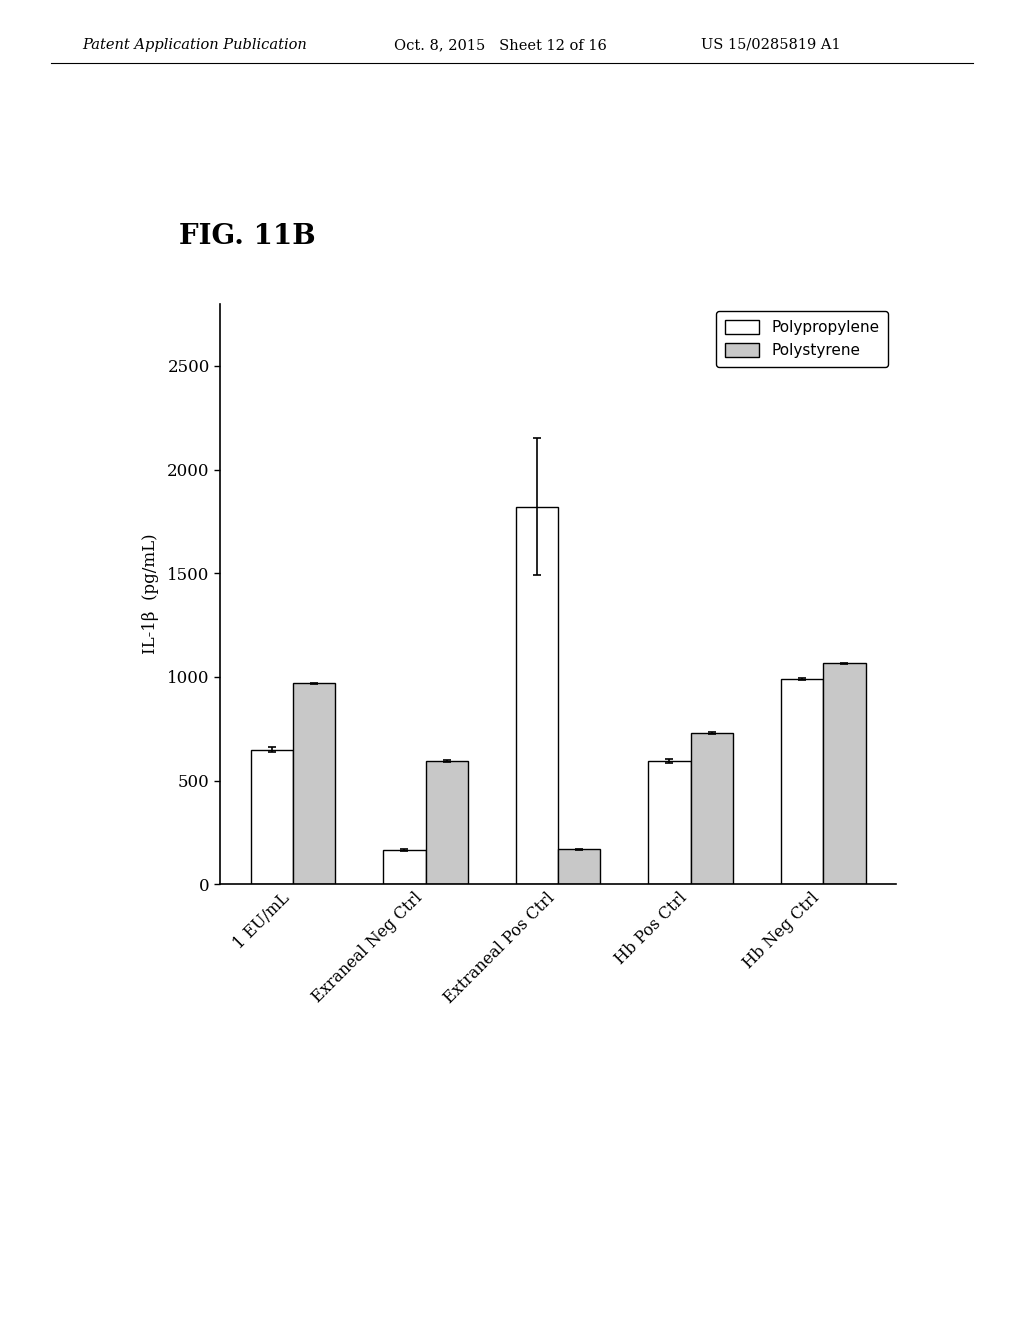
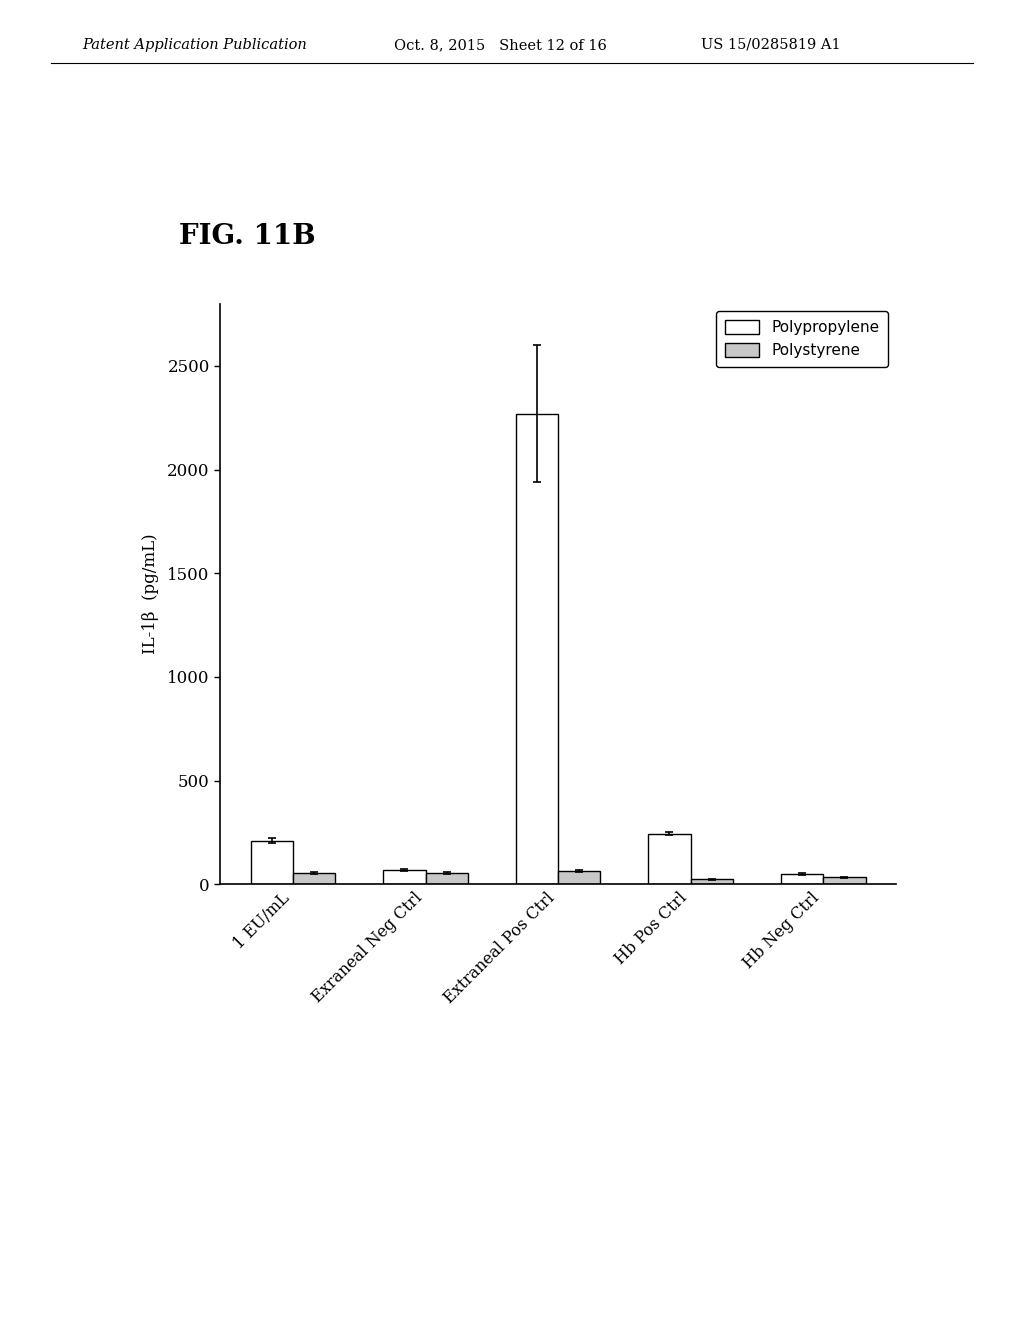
Polypropylene/1 EU/mL: 650 -> 210
Polystyrene/1 EU/mL: 970 -> 55
Polypropylene/Exraneal Neg Ctrl: 165 -> 70
Polystyrene/Exraneal Neg Ctrl: 595 -> 55
Polypropylene/Extraneal Pos Ctrl: 1820 -> 2270
Polystyrene/Extraneal Pos Ctrl: 170 -> 65
Polypropylene/Hb Pos Ctrl: 595 -> 245
Polystyrene/Hb Pos Ctrl: 730 -> 25
Polypropylene/Hb Neg Ctrl: 990 -> 50
Polystyrene/Hb Neg Ctrl: 1065 -> 35
